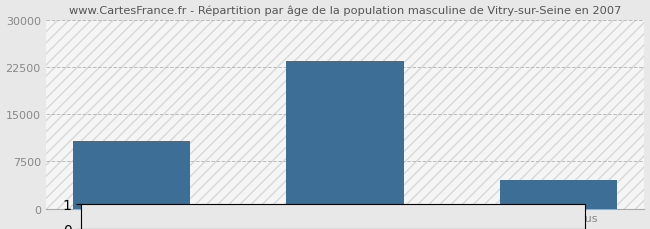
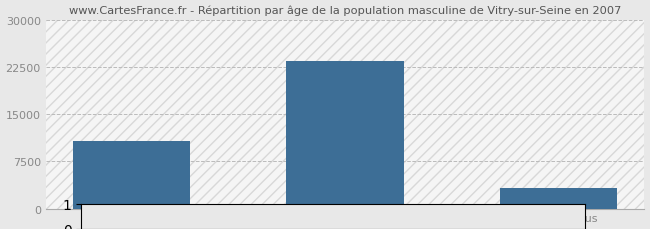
65 ans et plus: 4600 -> 3200
